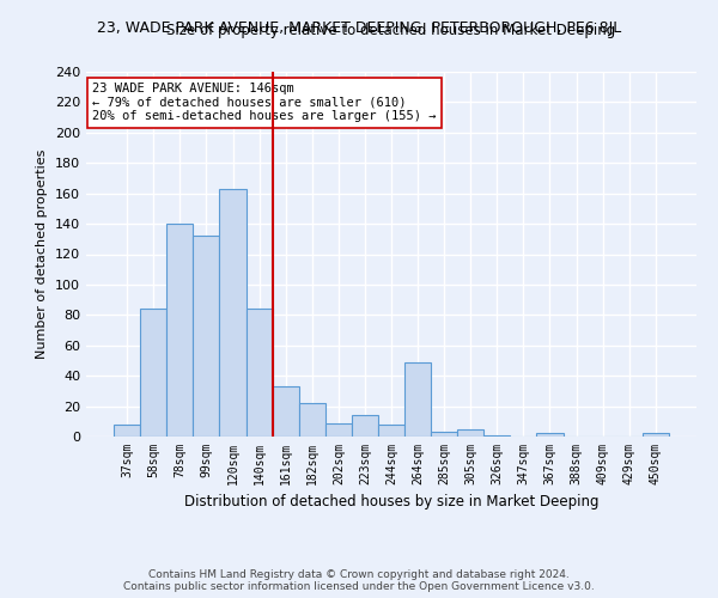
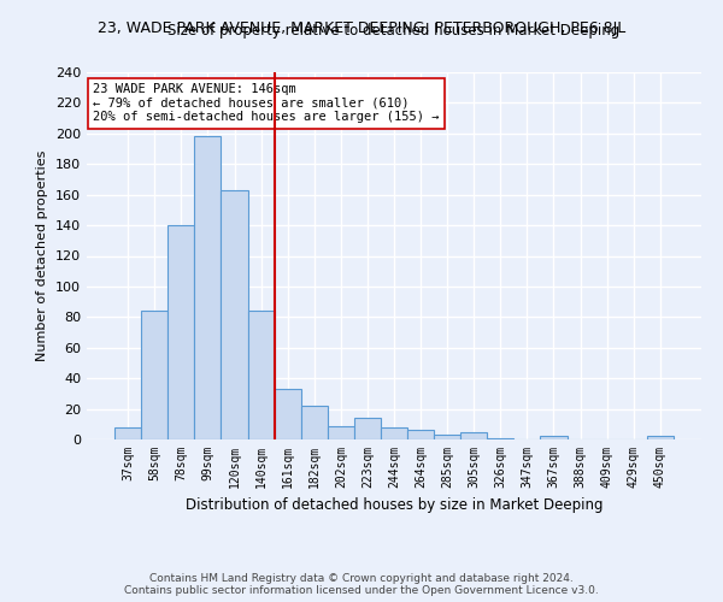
99sqm: 132 -> 198
264sqm: 49 -> 6
